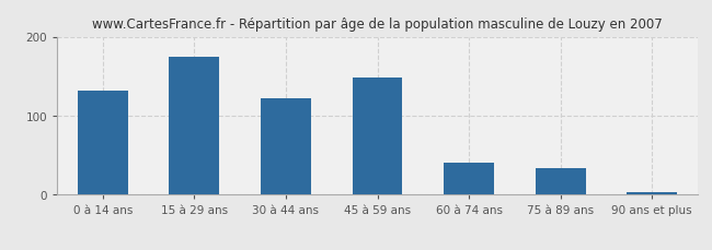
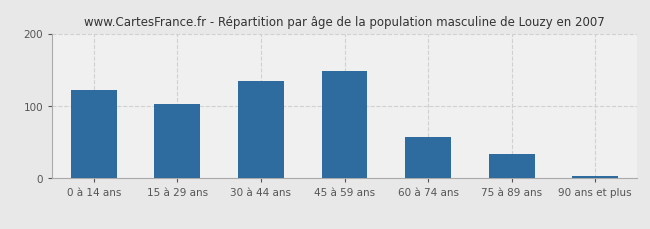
0 à 14 ans: 132 -> 122
15 à 29 ans: 174 -> 103
30 à 44 ans: 122 -> 135
60 à 74 ans: 40 -> 57
